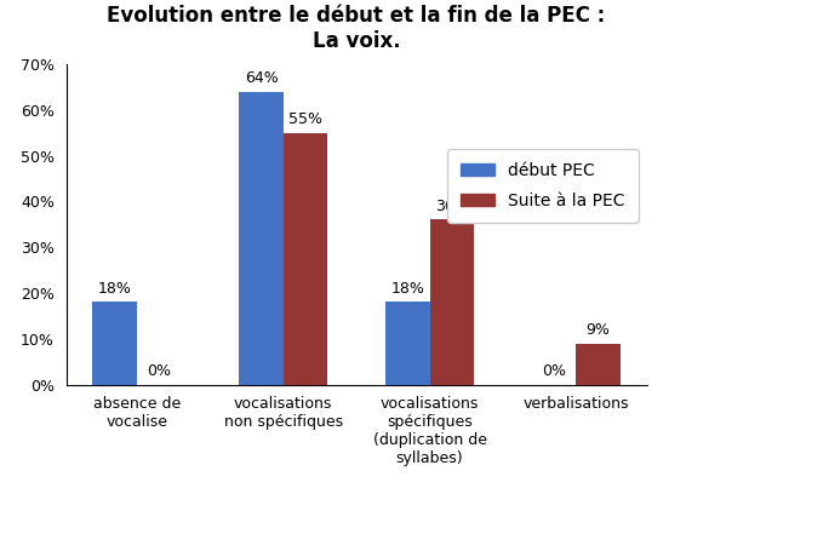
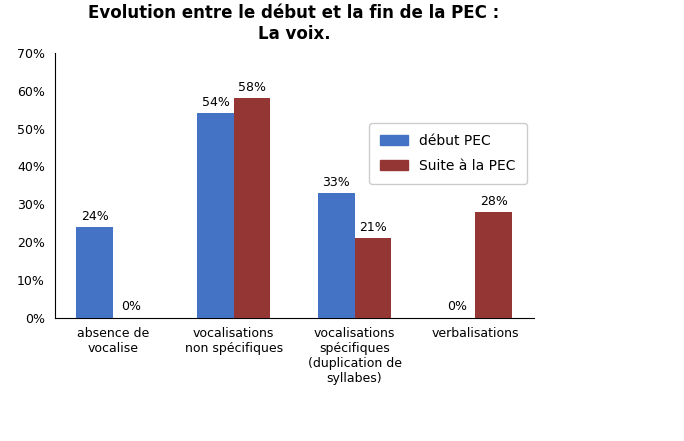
début PEC/absence de vocalise: 18% -> 24%
début PEC/vocalisations non spécifiques: 64% -> 54%
Suite à la PEC/vocalisations non spécifiques: 55% -> 58%
début PEC/vocalisations spécifiques (duplication de syllabes): 18% -> 33%
Suite à la PEC/vocalisations spécifiques (duplication de syllabes): 36% -> 21%
Suite à la PEC/verbalisations: 9% -> 28%
